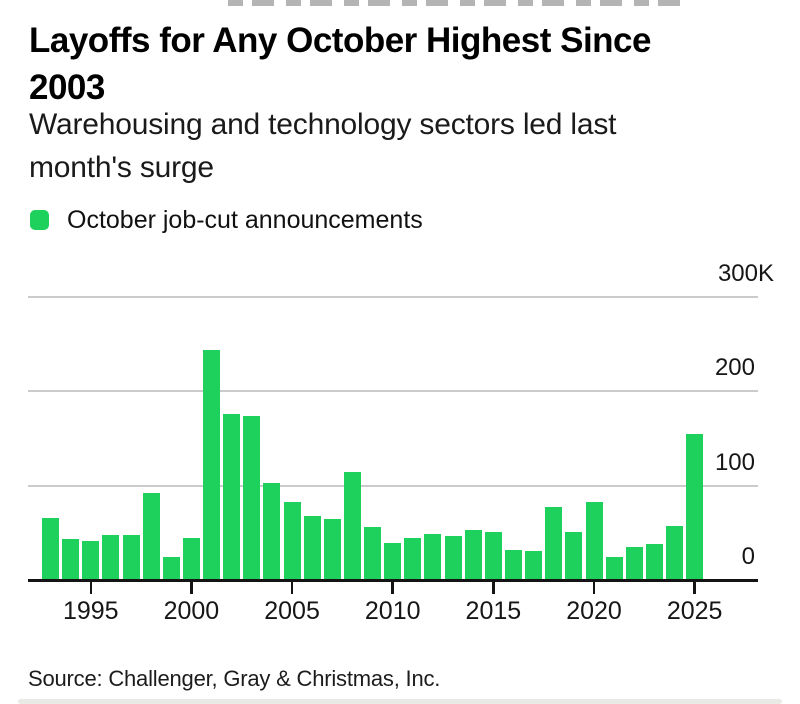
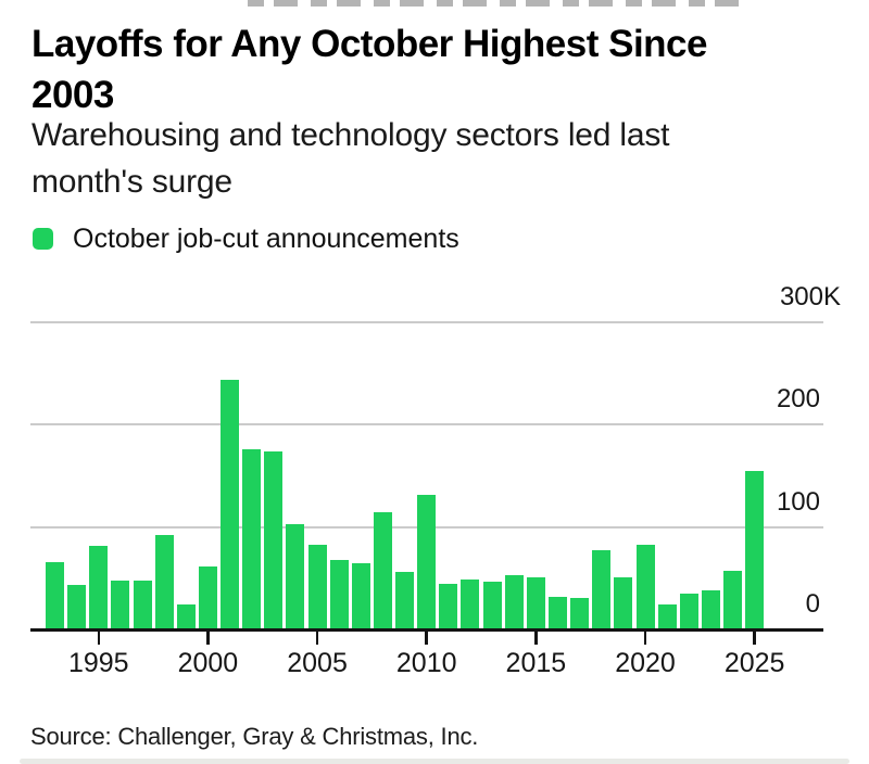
1995: 40 -> 80
2000: 40 -> 60
2010: 40 -> 130
